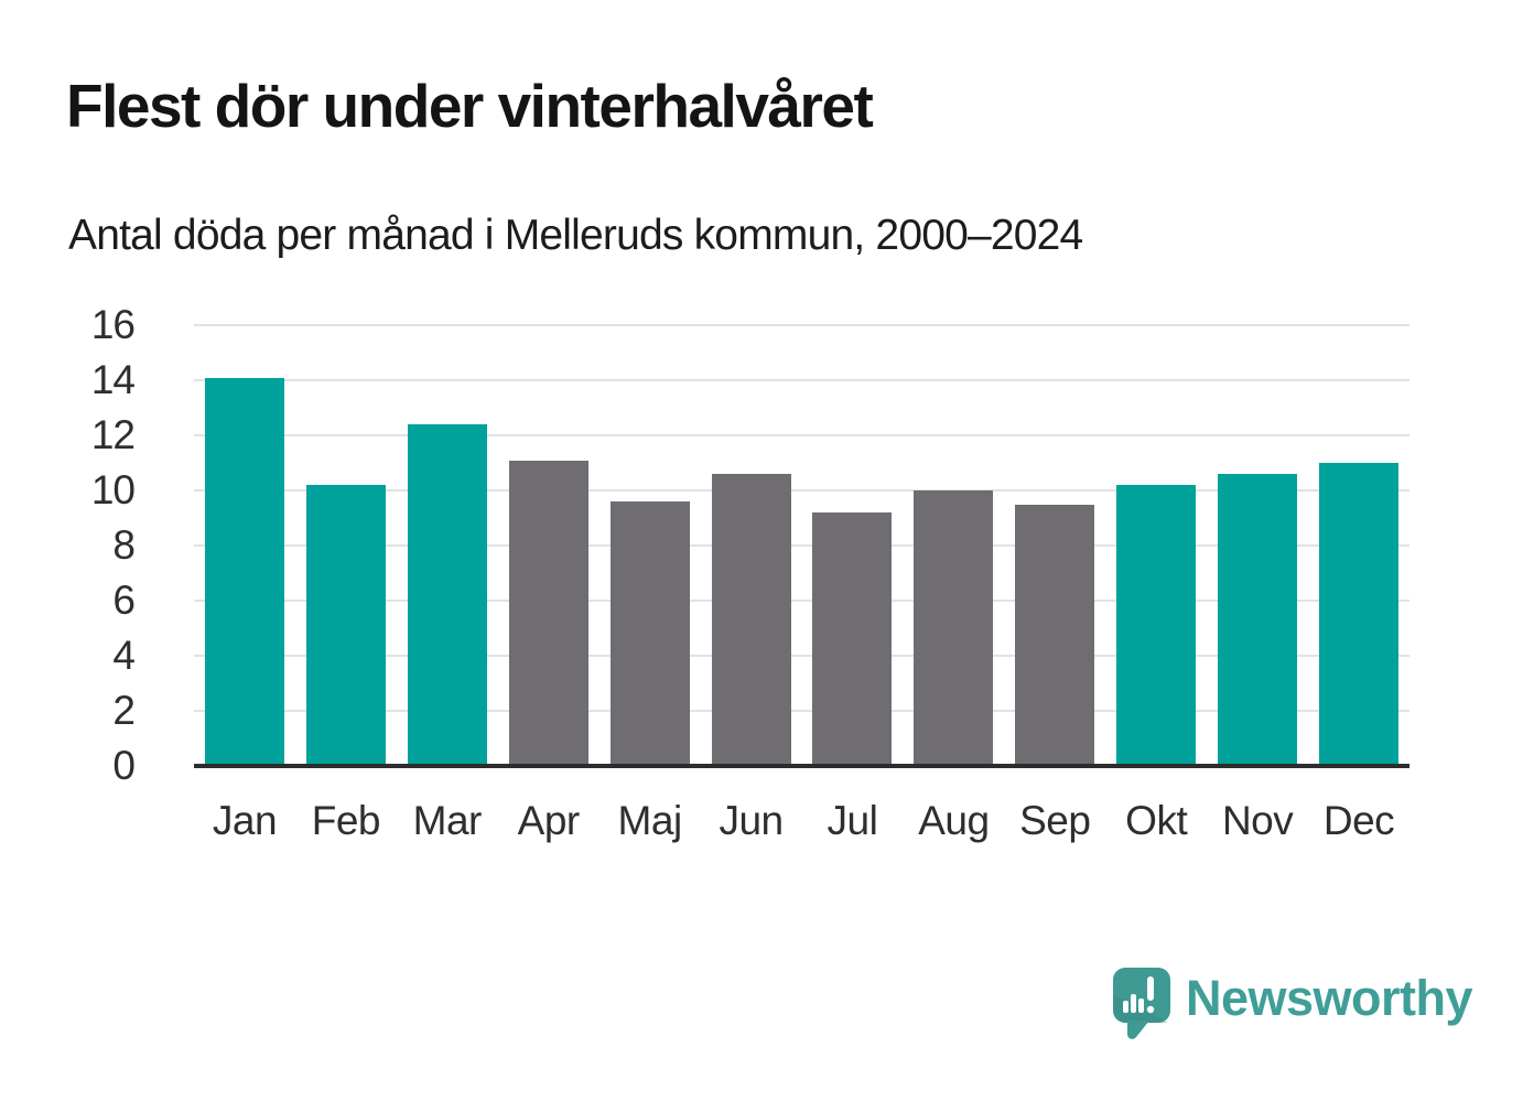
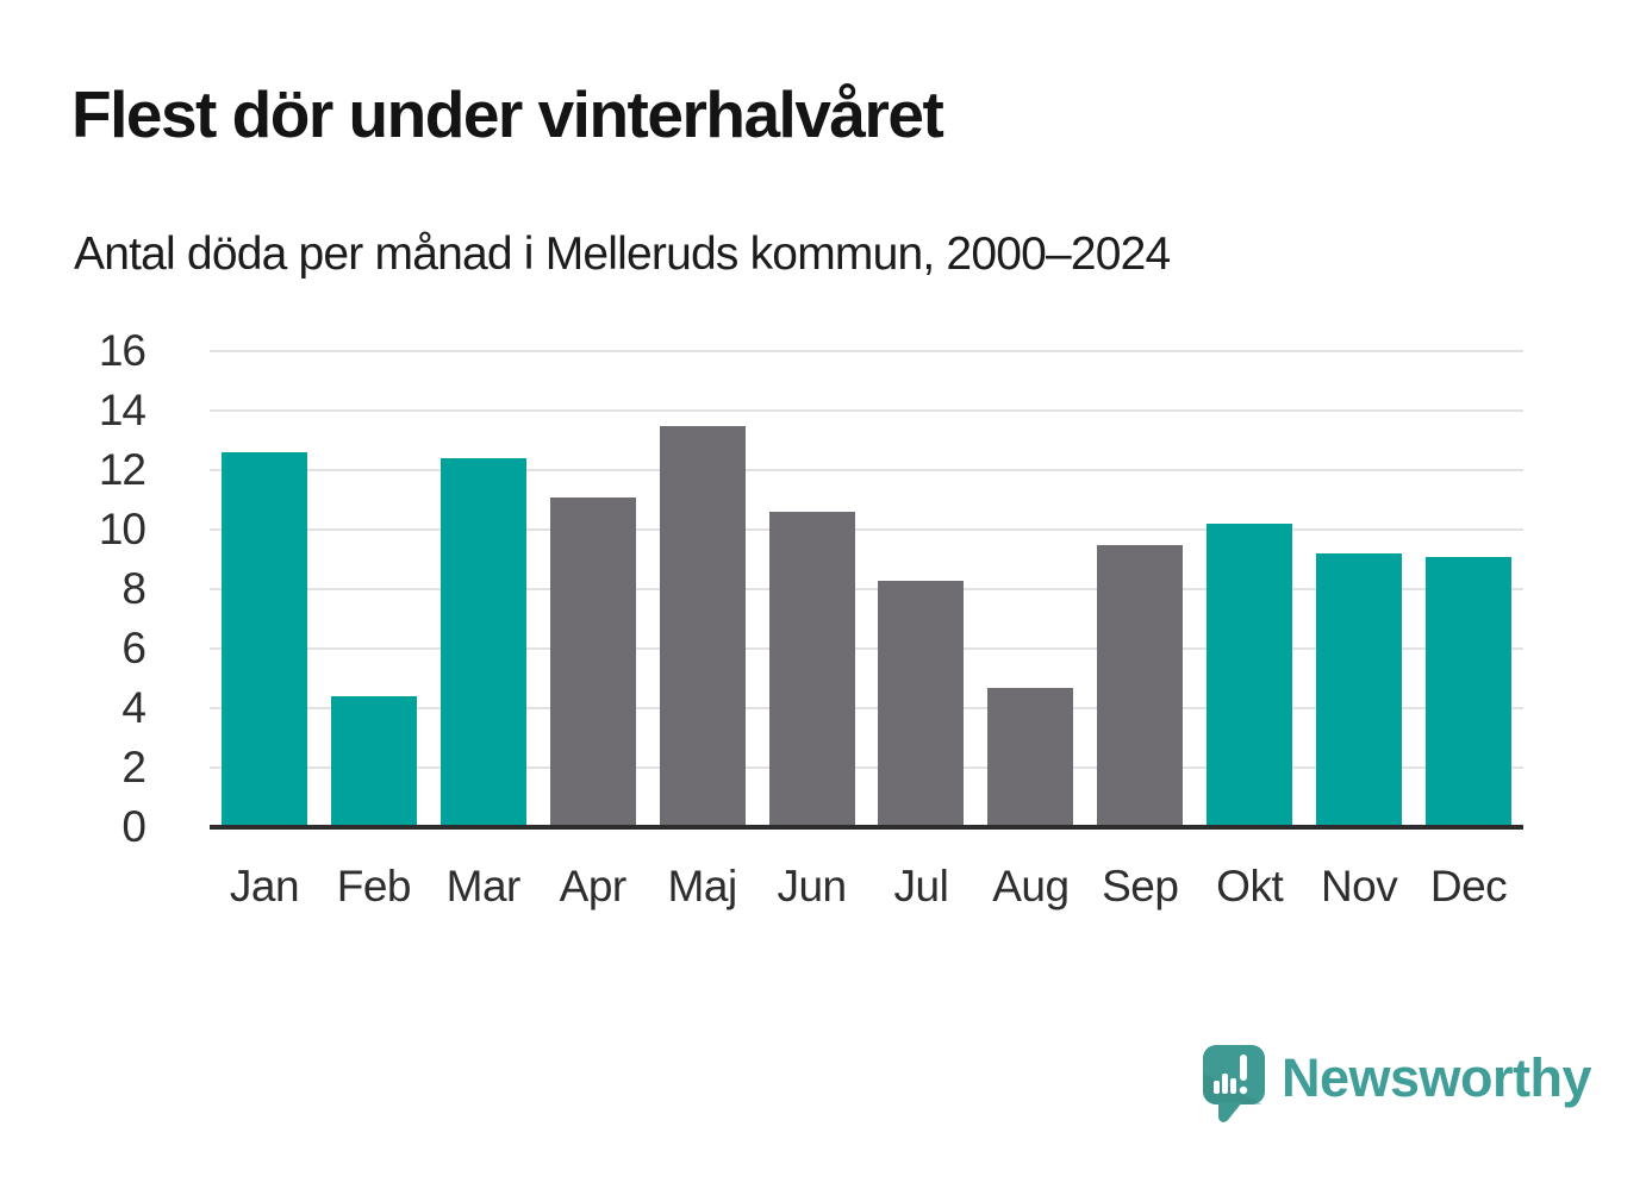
Jan: 14.1 -> 12.6
Feb: 10.2 -> 4.4
Maj: 9.6 -> 13.5
Jul: 9.2 -> 8.3
Aug: 10.0 -> 4.7
Nov: 10.6 -> 9.2
Dec: 11.0 -> 9.1
